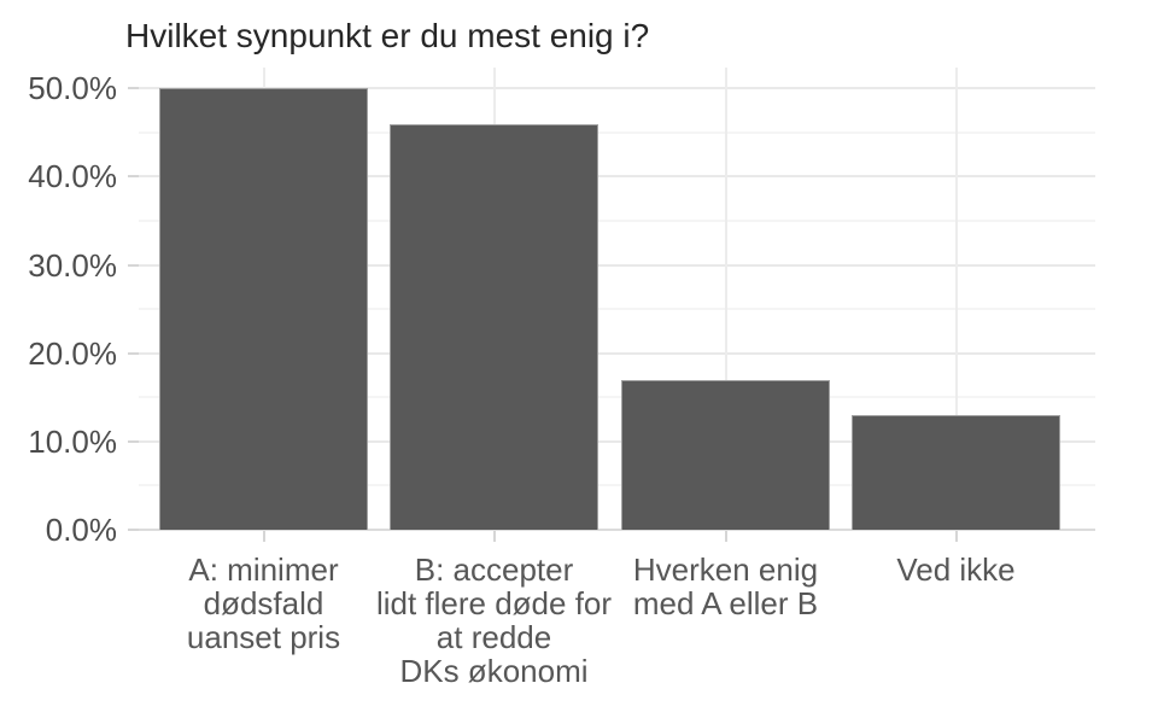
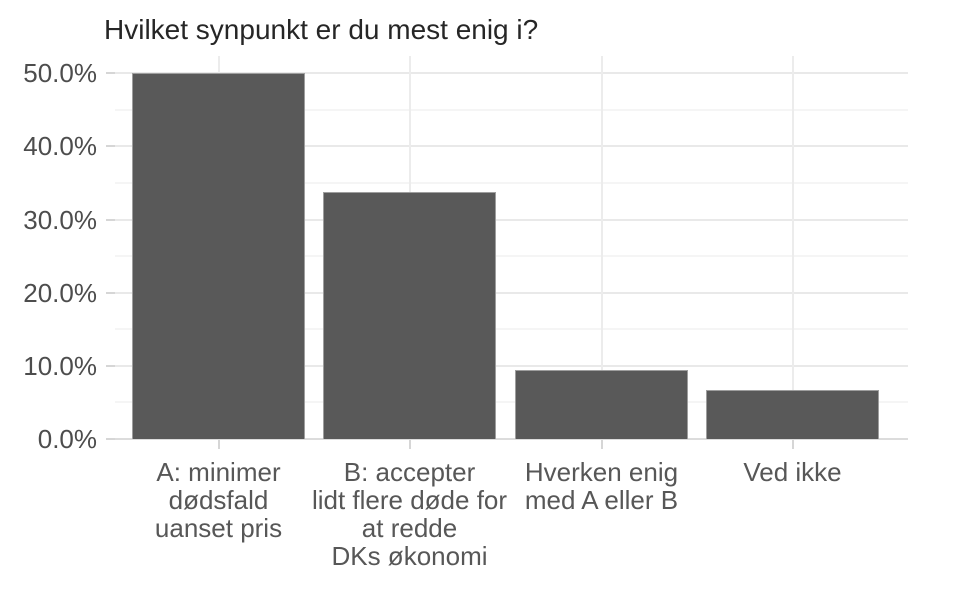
B: accepter lidt flere døde for at redde DKs økonomi: 46% -> 34%
Hverken enig med A eller B: 17% -> 10%
Ved ikke: 13% -> 7%
